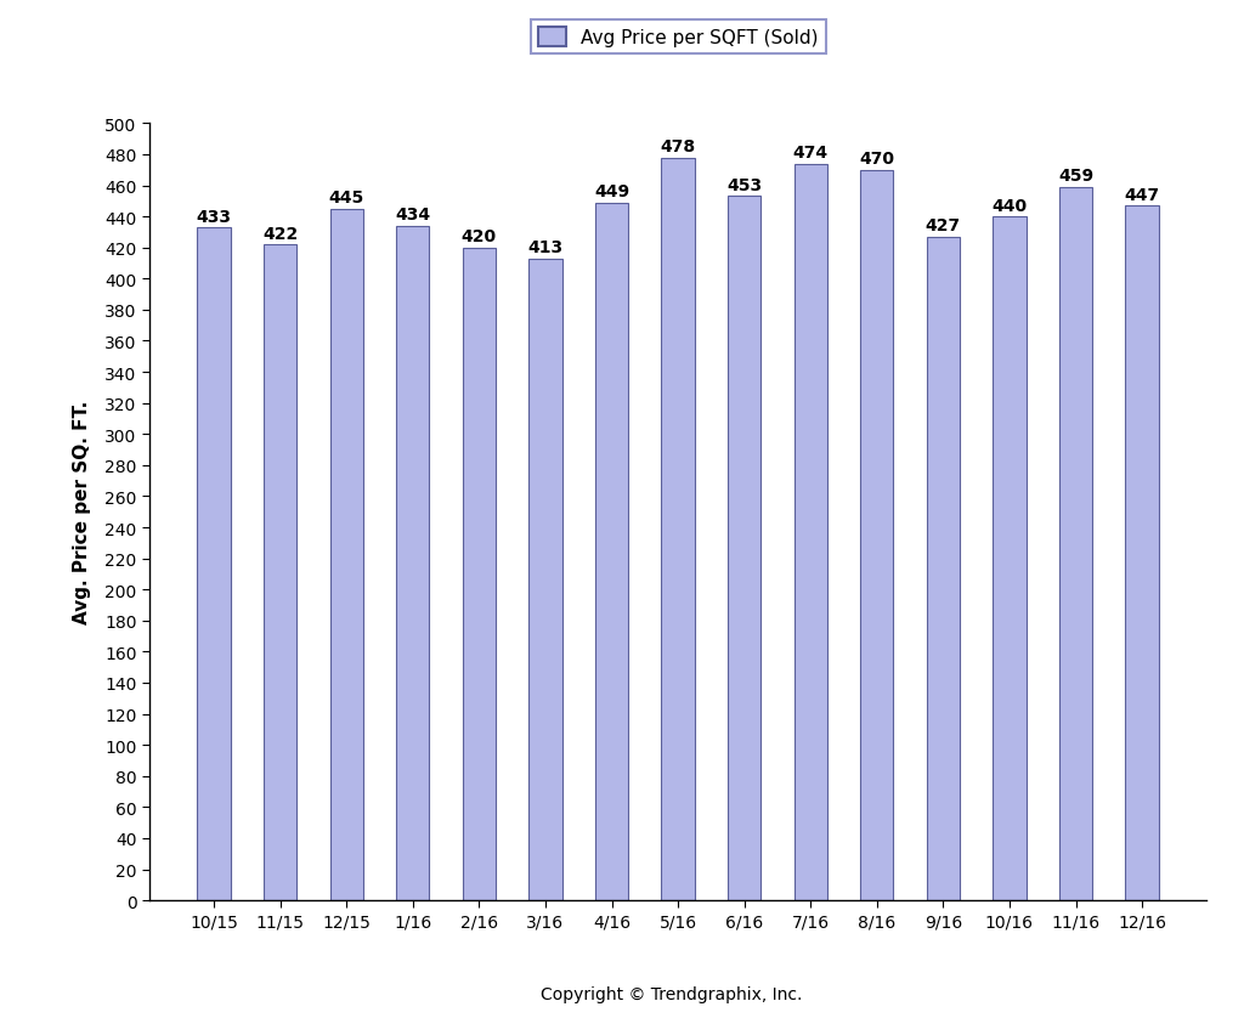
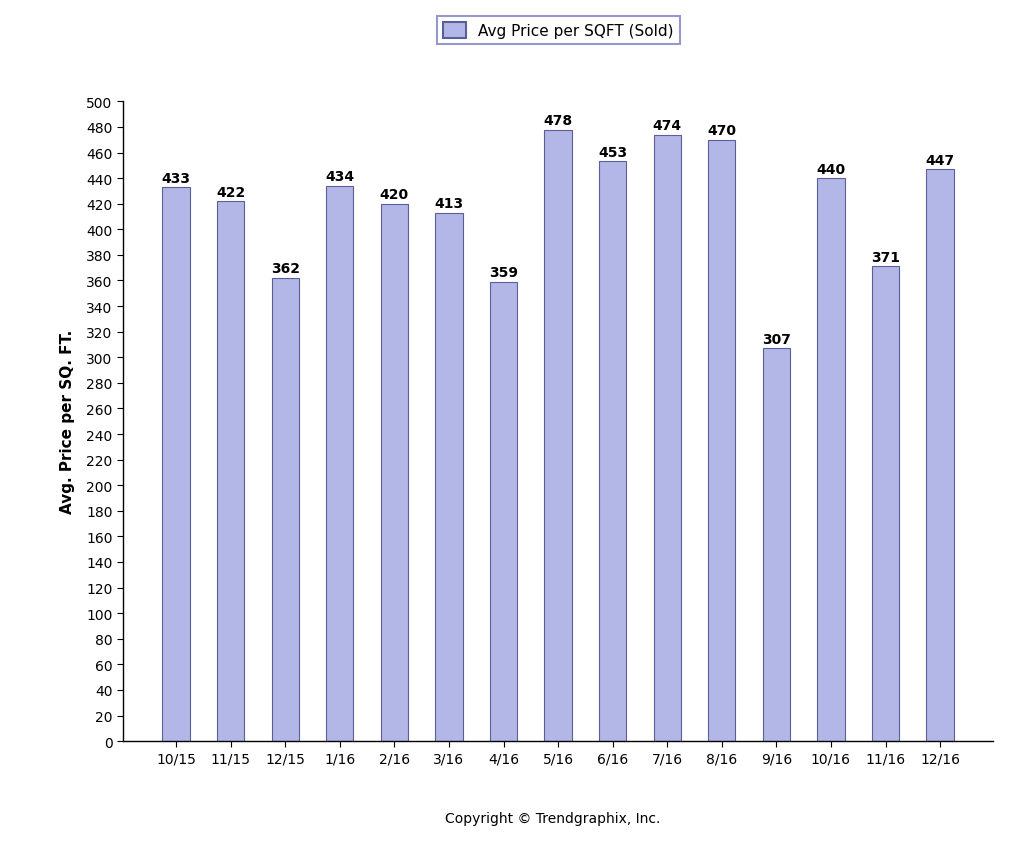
12/15: 445 -> 362
4/16: 449 -> 359
9/16: 427 -> 307
11/16: 459 -> 371
